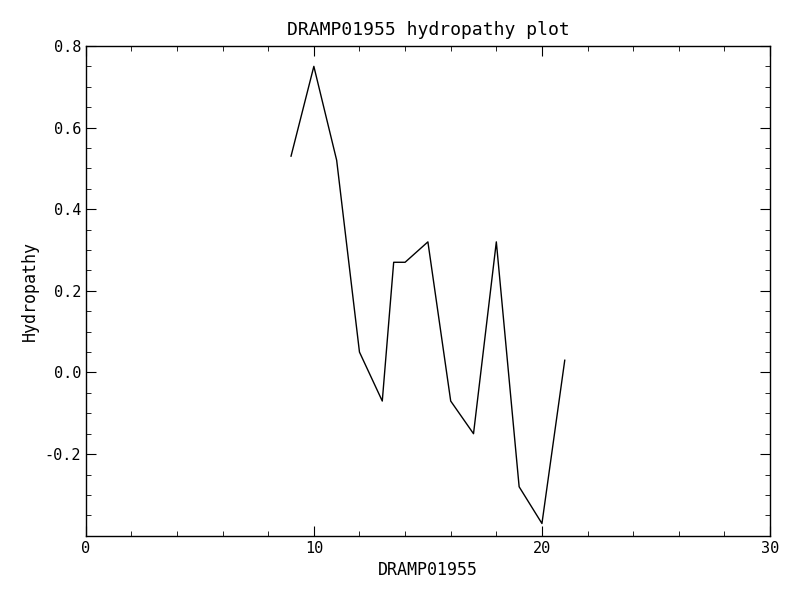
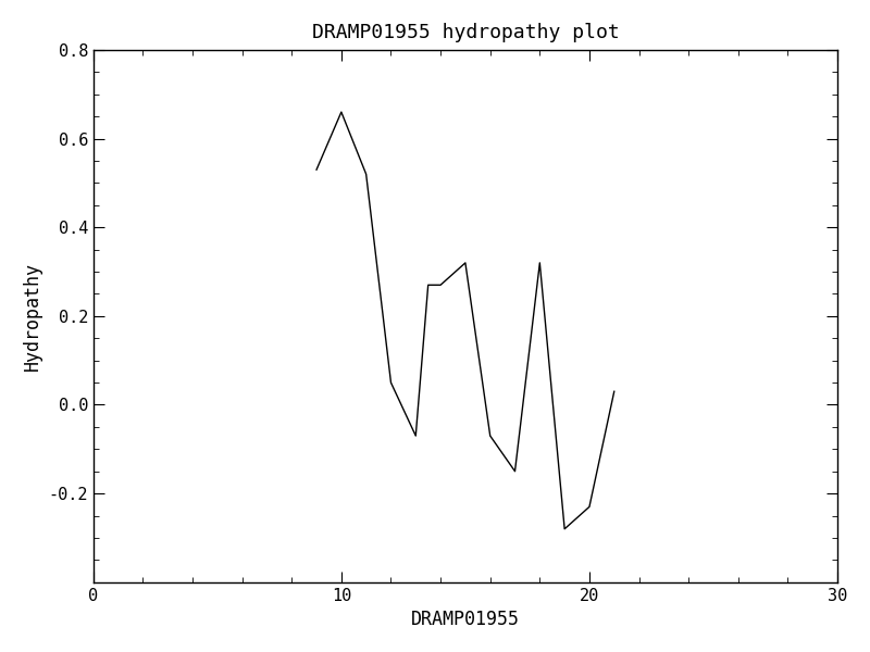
10: 0.75 -> 0.66
20: -0.37 -> -0.23
